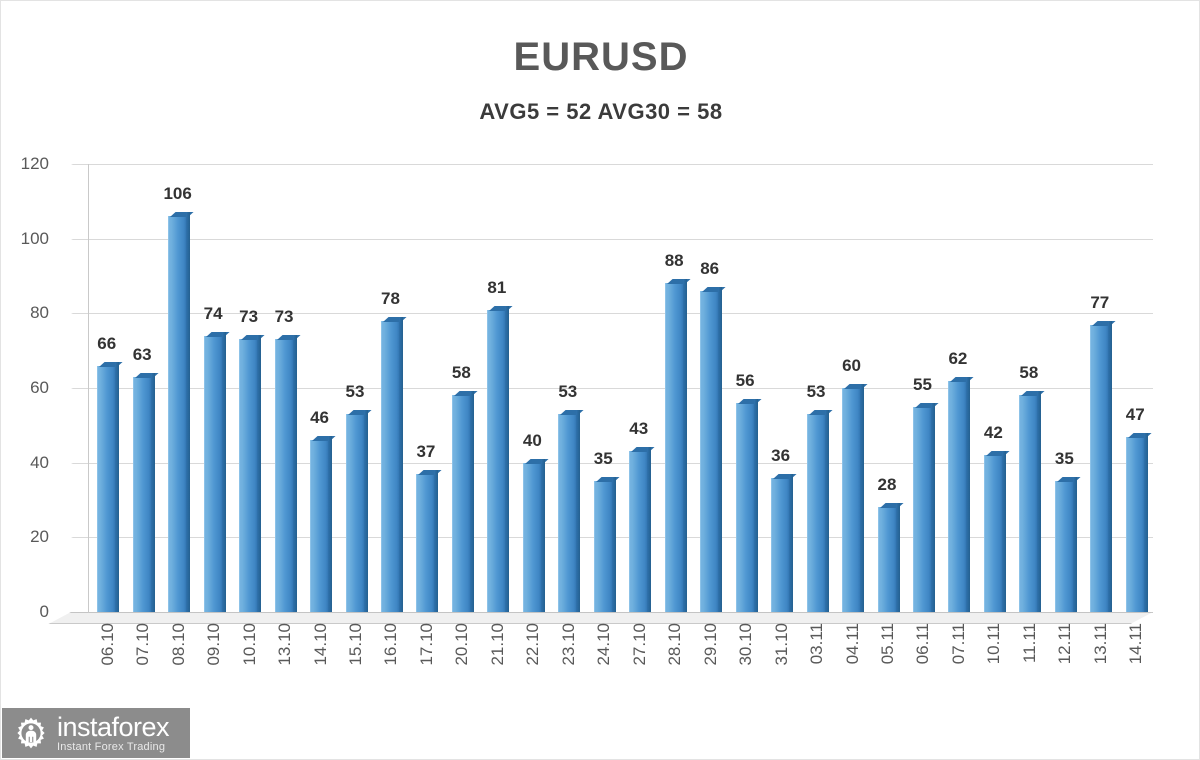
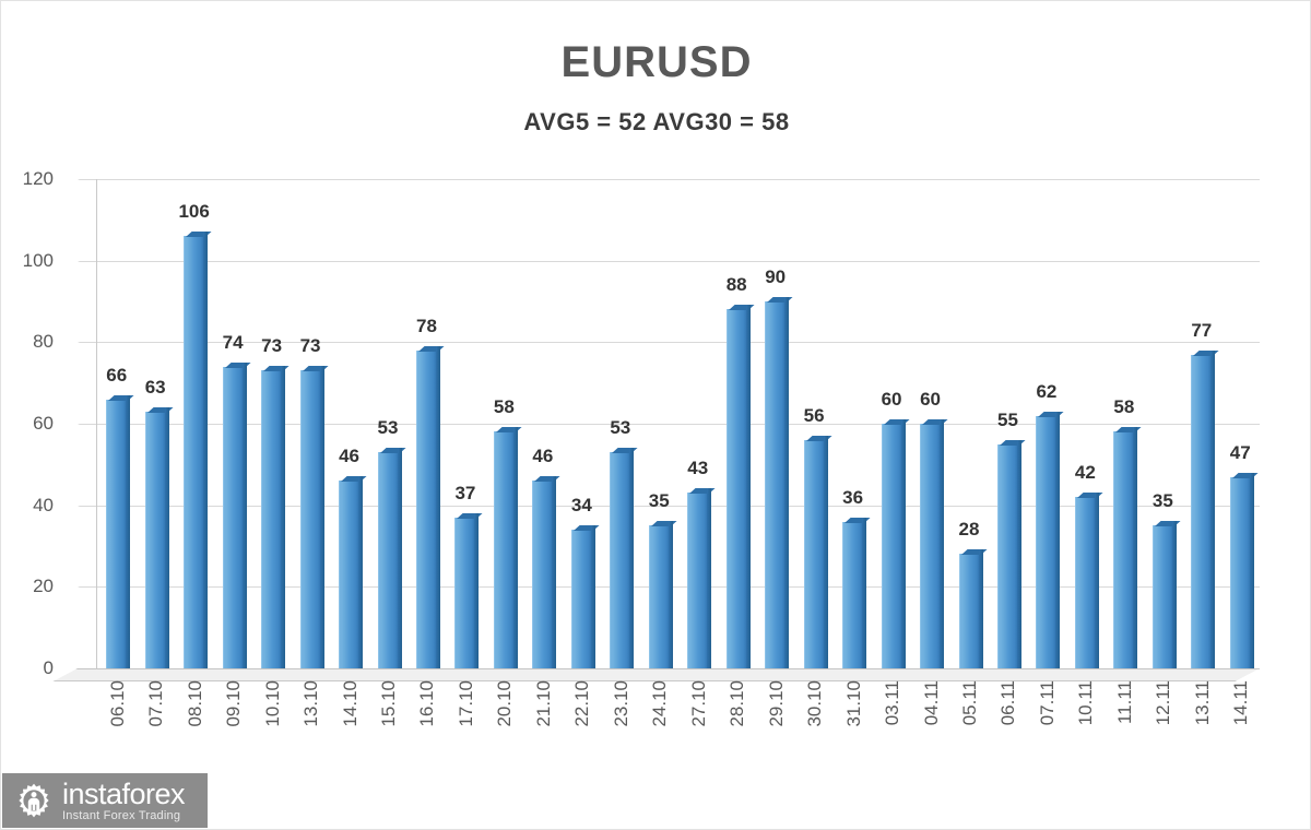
21.10: 81 -> 46
22.10: 40 -> 34
29.10: 86 -> 90
03.11: 53 -> 60
